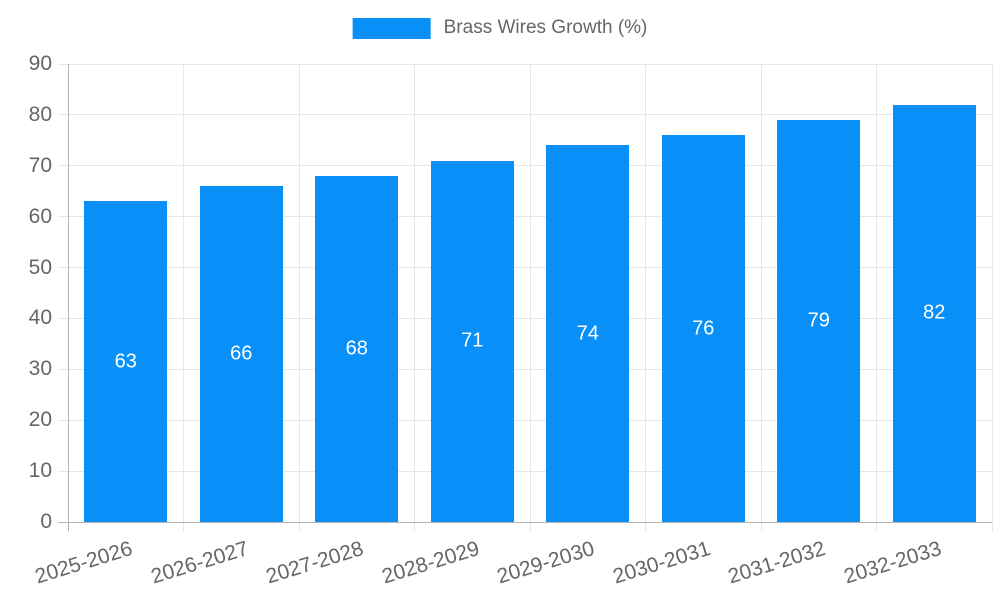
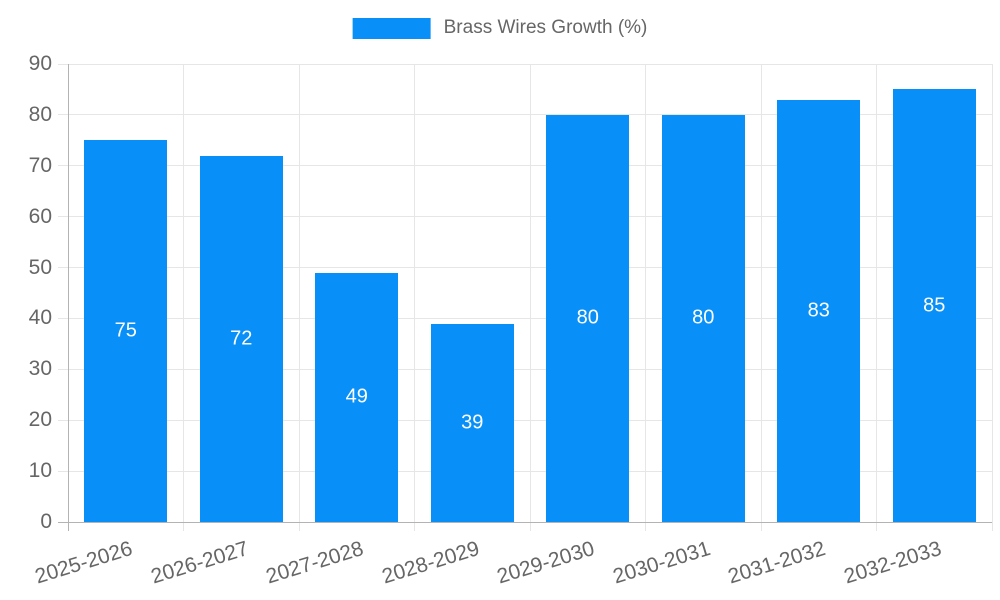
2025-2026: 63 -> 75
2026-2027: 66 -> 72
2027-2028: 68 -> 49
2028-2029: 71 -> 39
2029-2030: 74 -> 80
2030-2031: 76 -> 80
2031-2032: 79 -> 83
2032-2033: 82 -> 85
